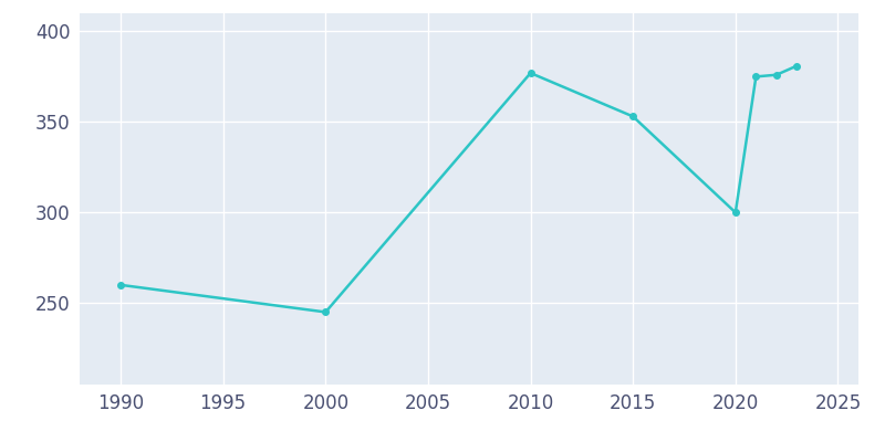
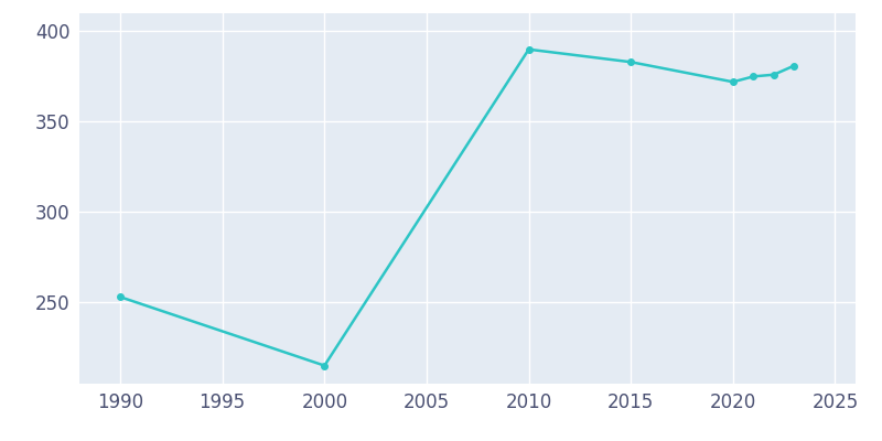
1990: 260 -> 253
2000: 245 -> 215
2010: 377 -> 390
2015: 353 -> 383
2020: 300 -> 372
